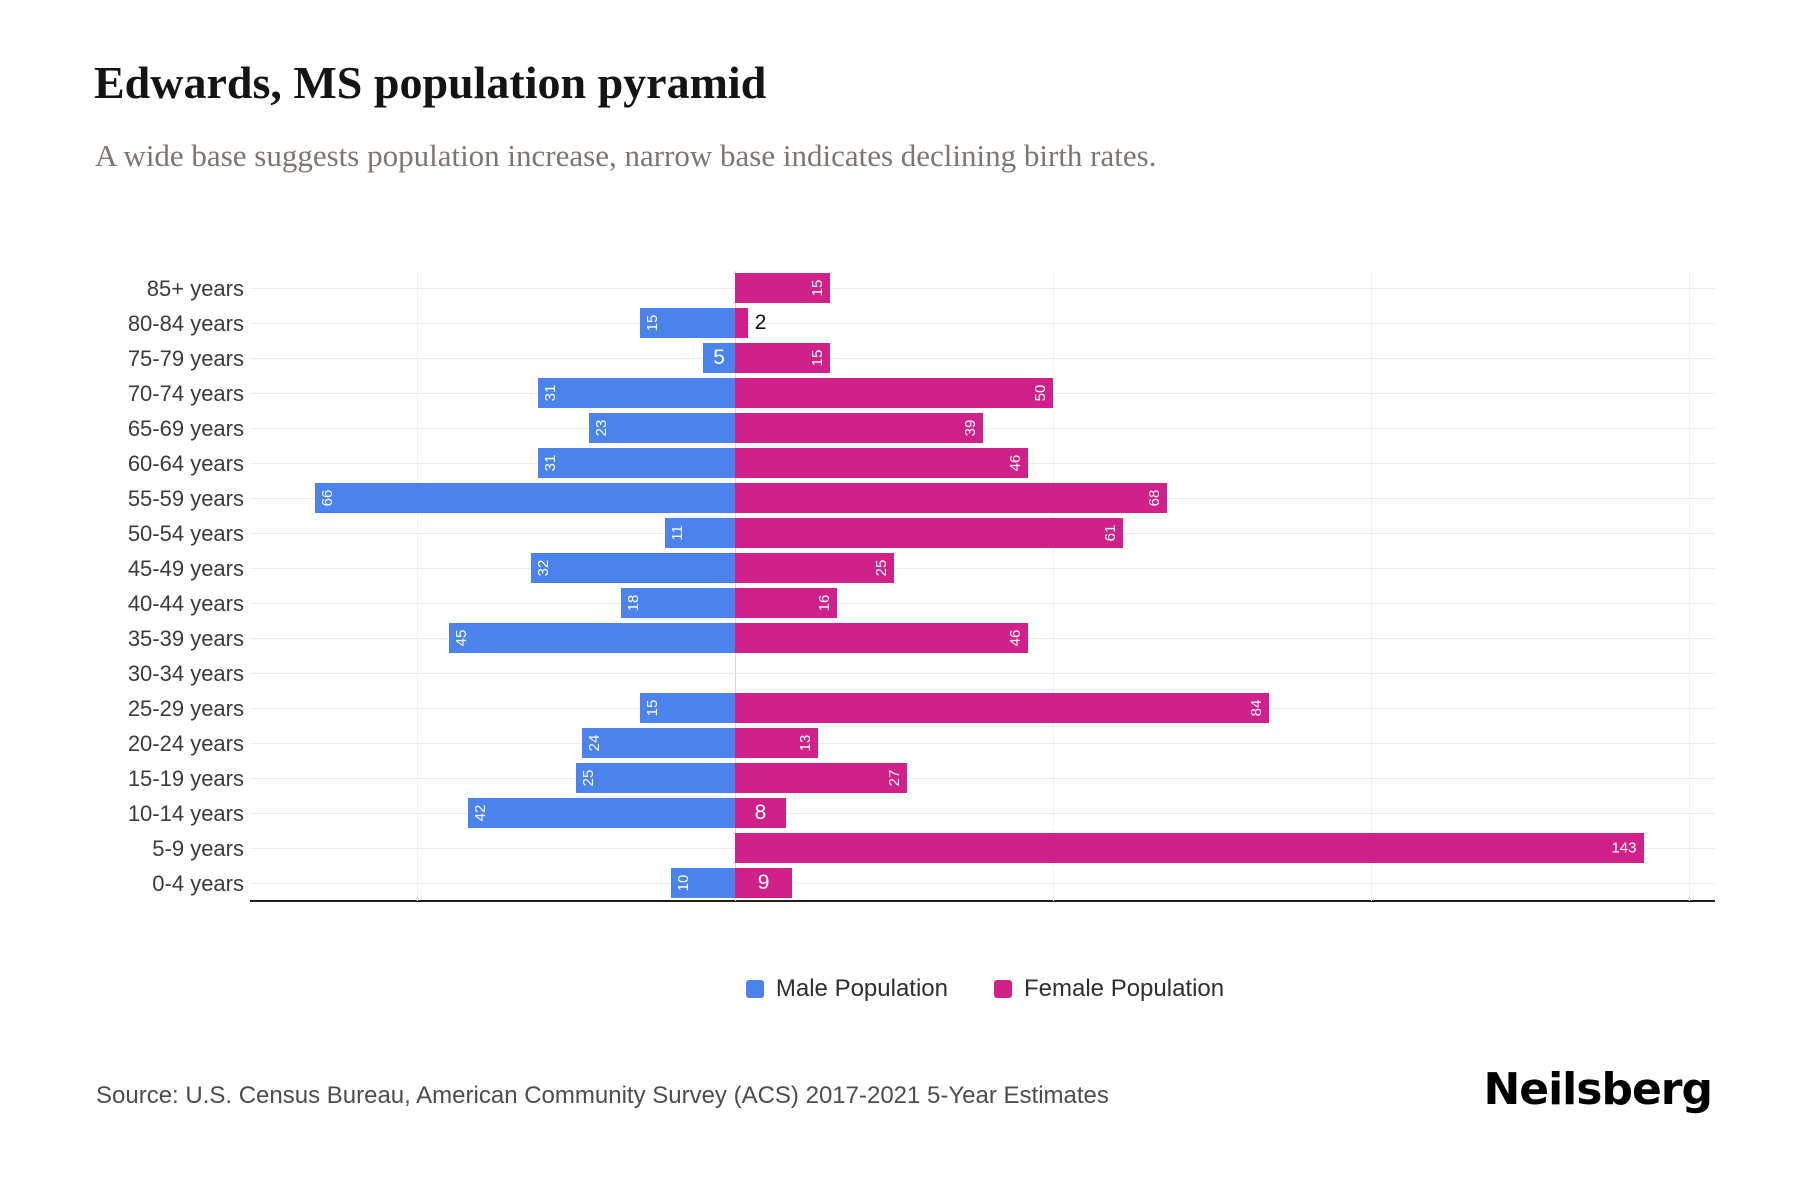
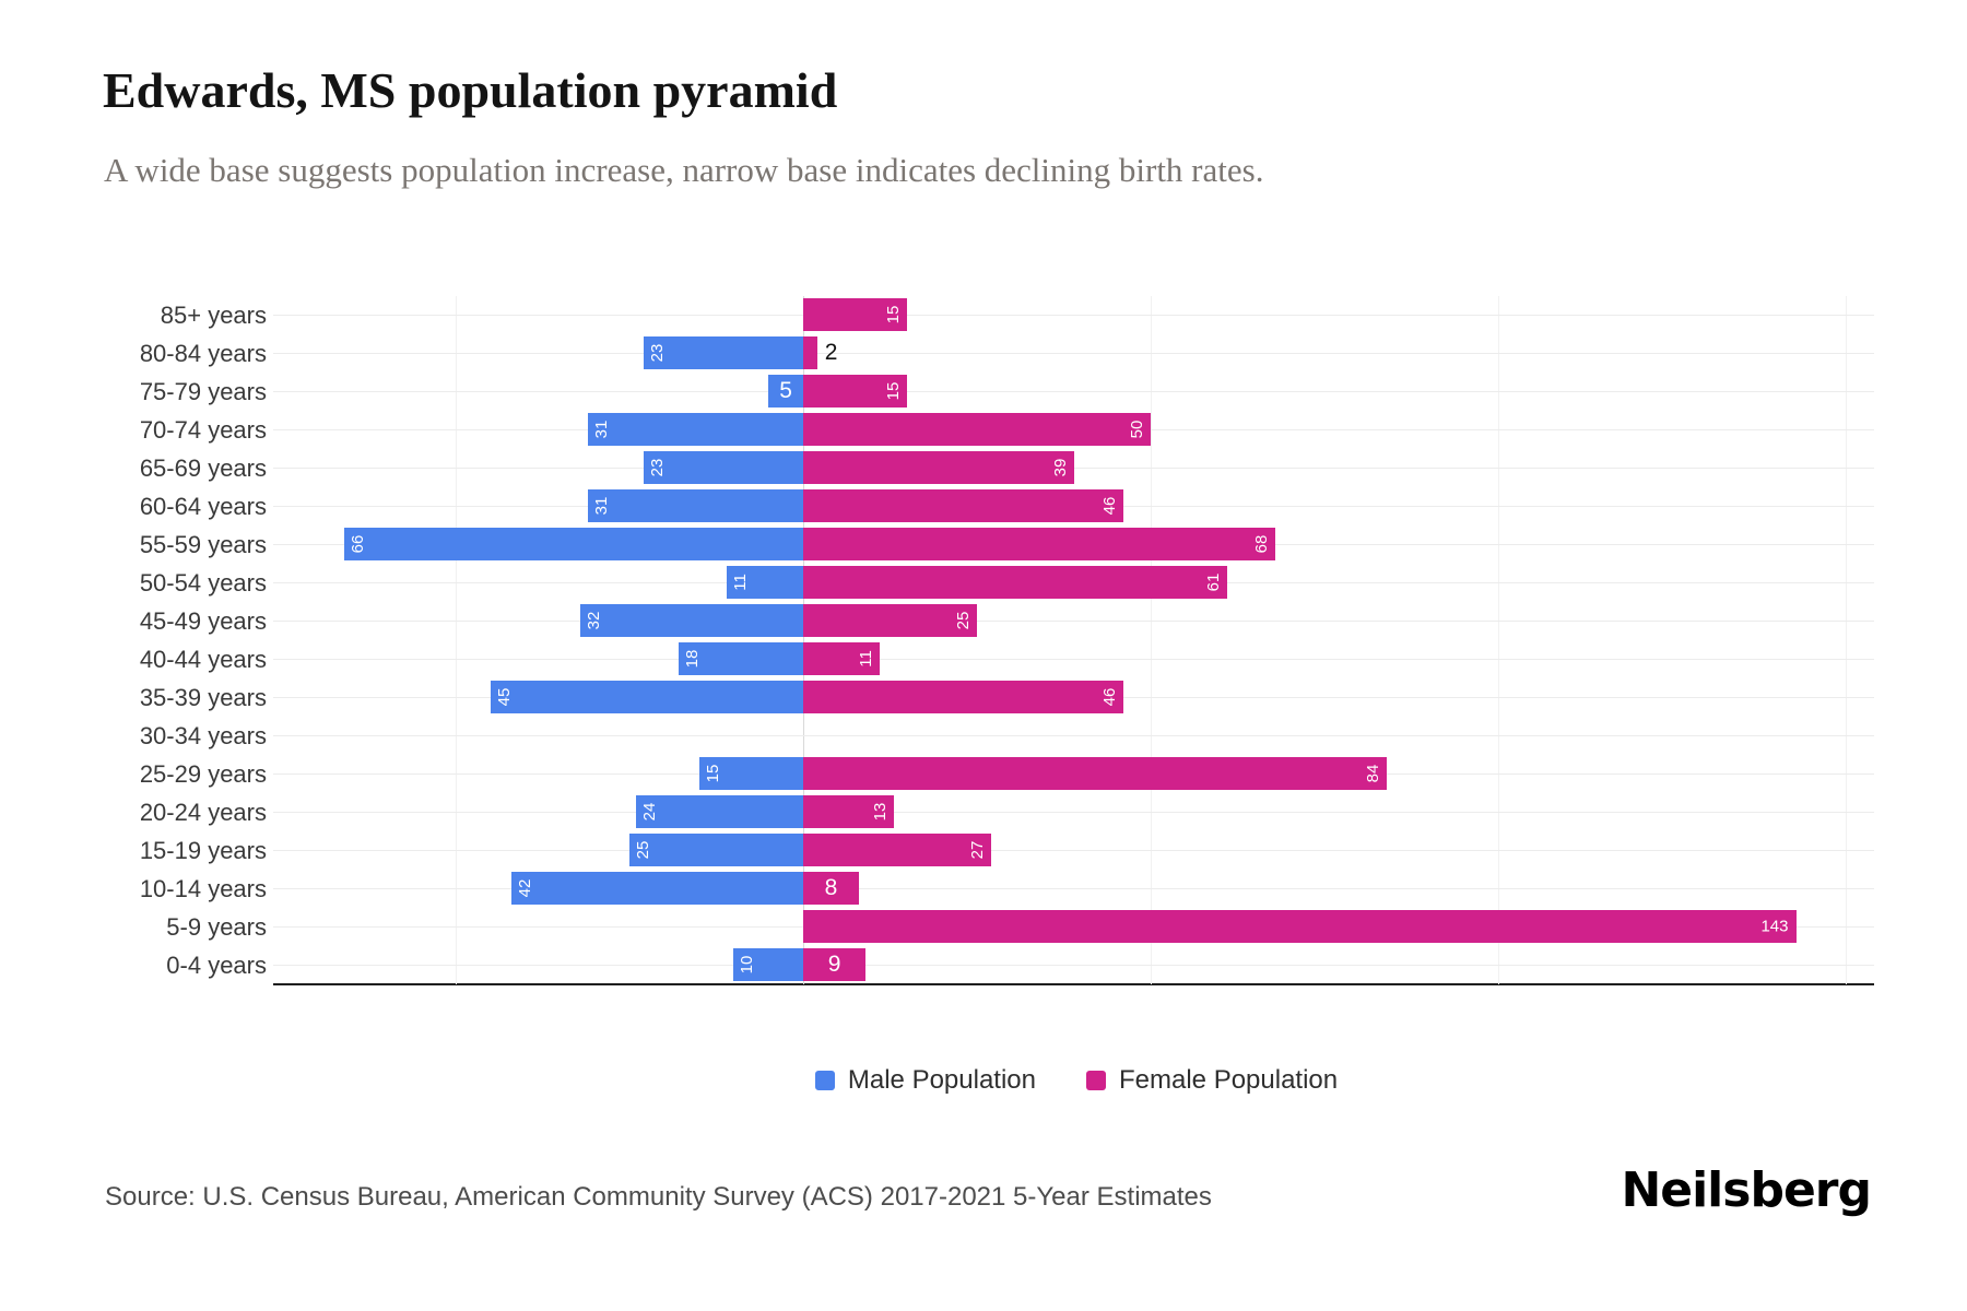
Male Population/80-84 years: 15 -> 23
Female Population/40-44 years: 16 -> 11
